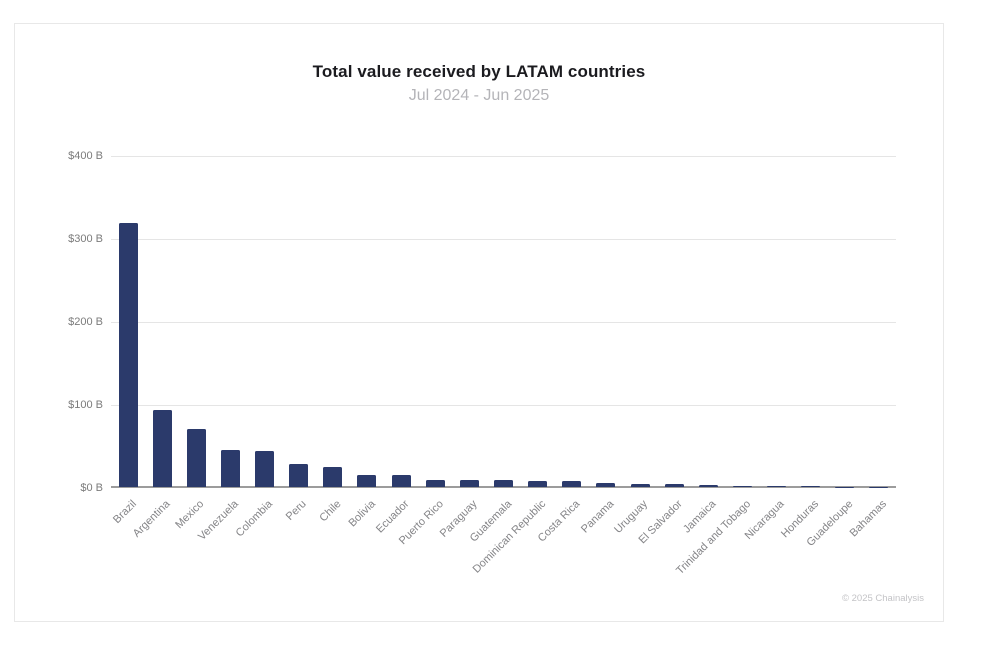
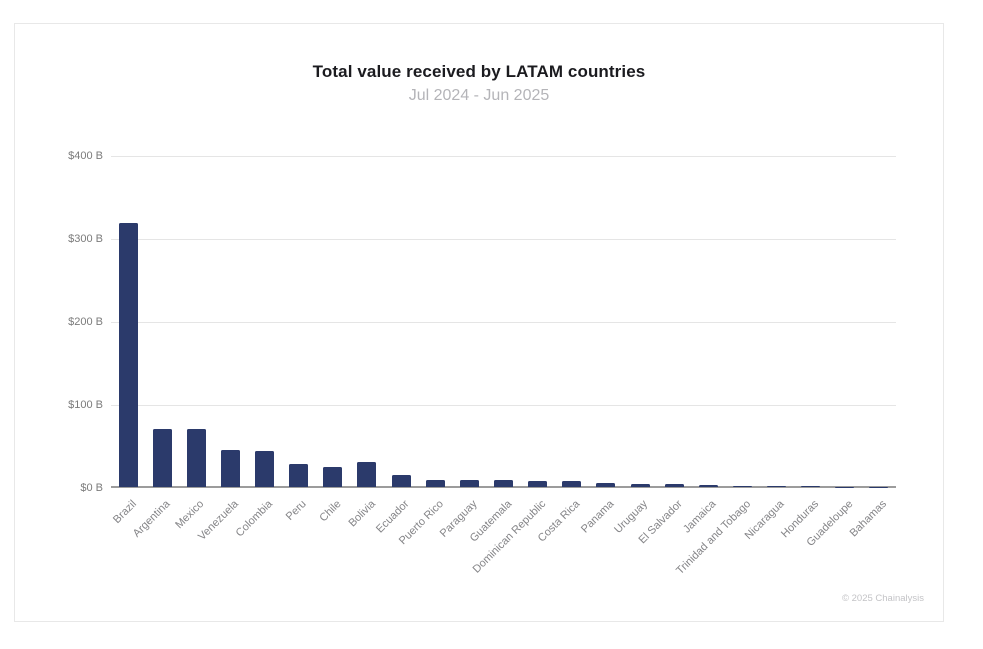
Argentina: $90B -> $70B
Bolivia: $20B -> $30B
